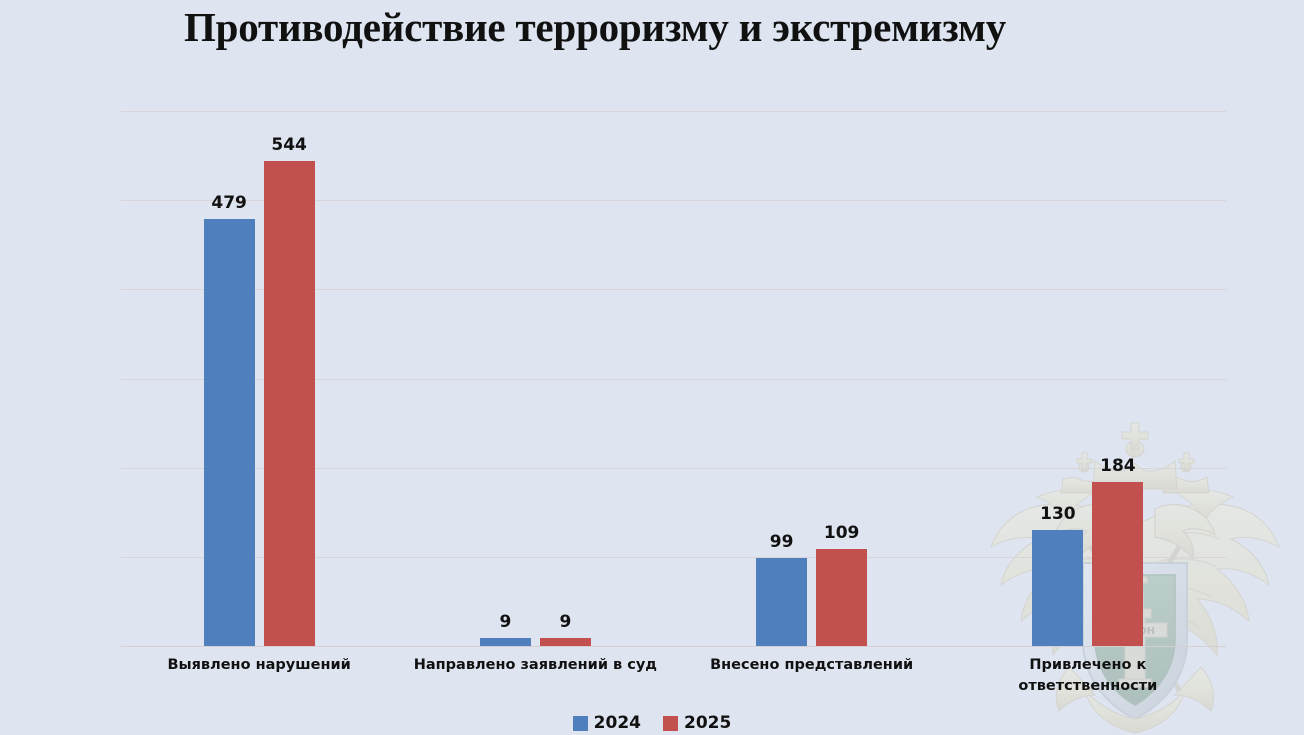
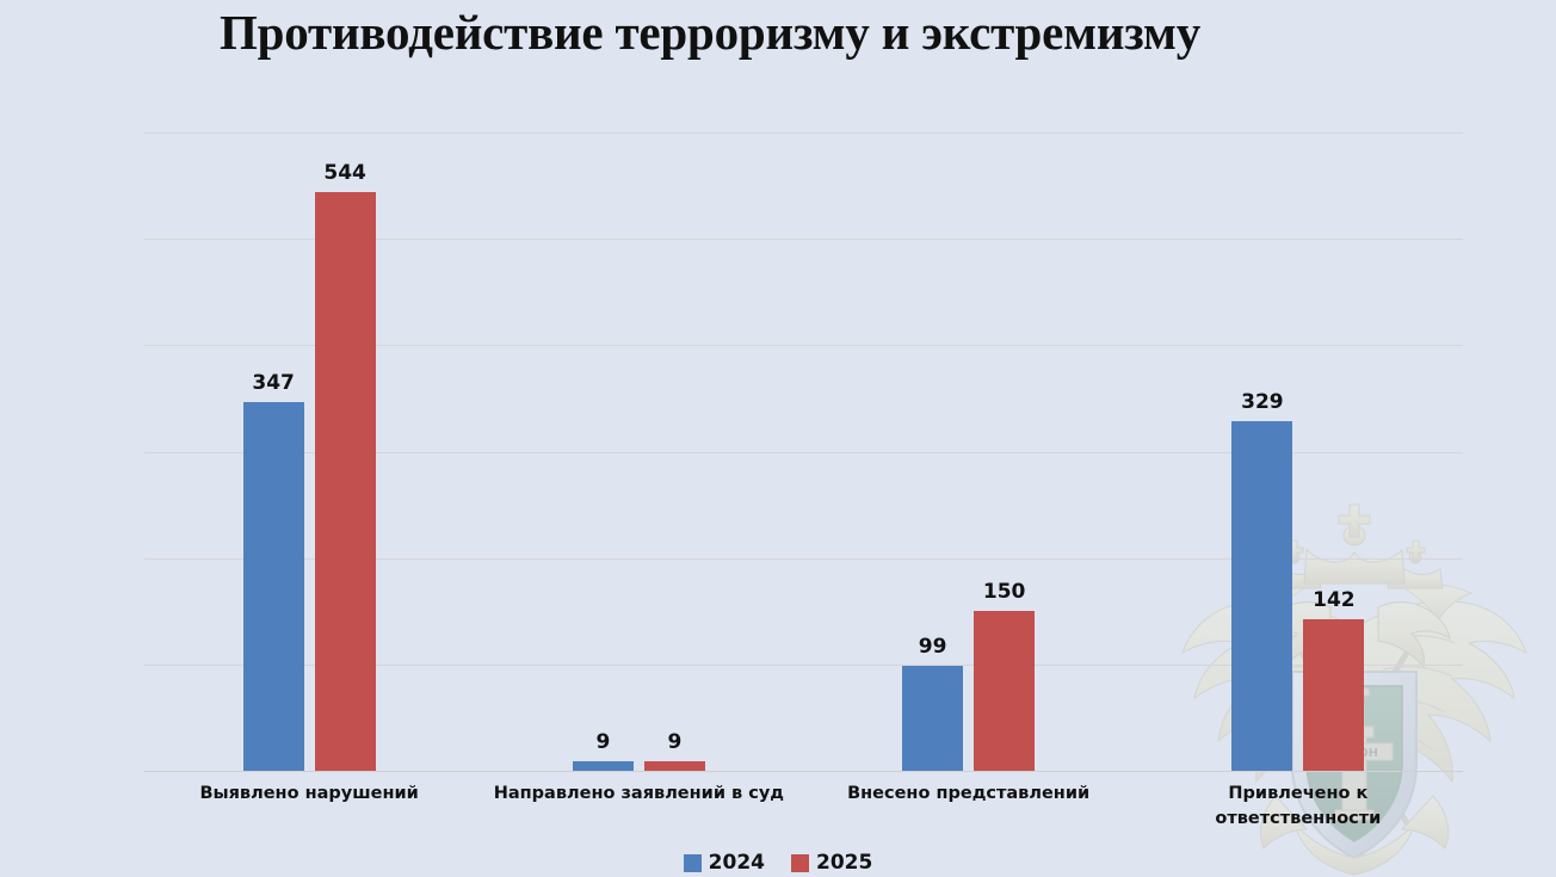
2024/Выявлено нарушений: 479 -> 347
2025/Внесено представлений: 109 -> 150
2024/Привлечено к ответственности: 130 -> 329
2025/Привлечено к ответственности: 184 -> 142
